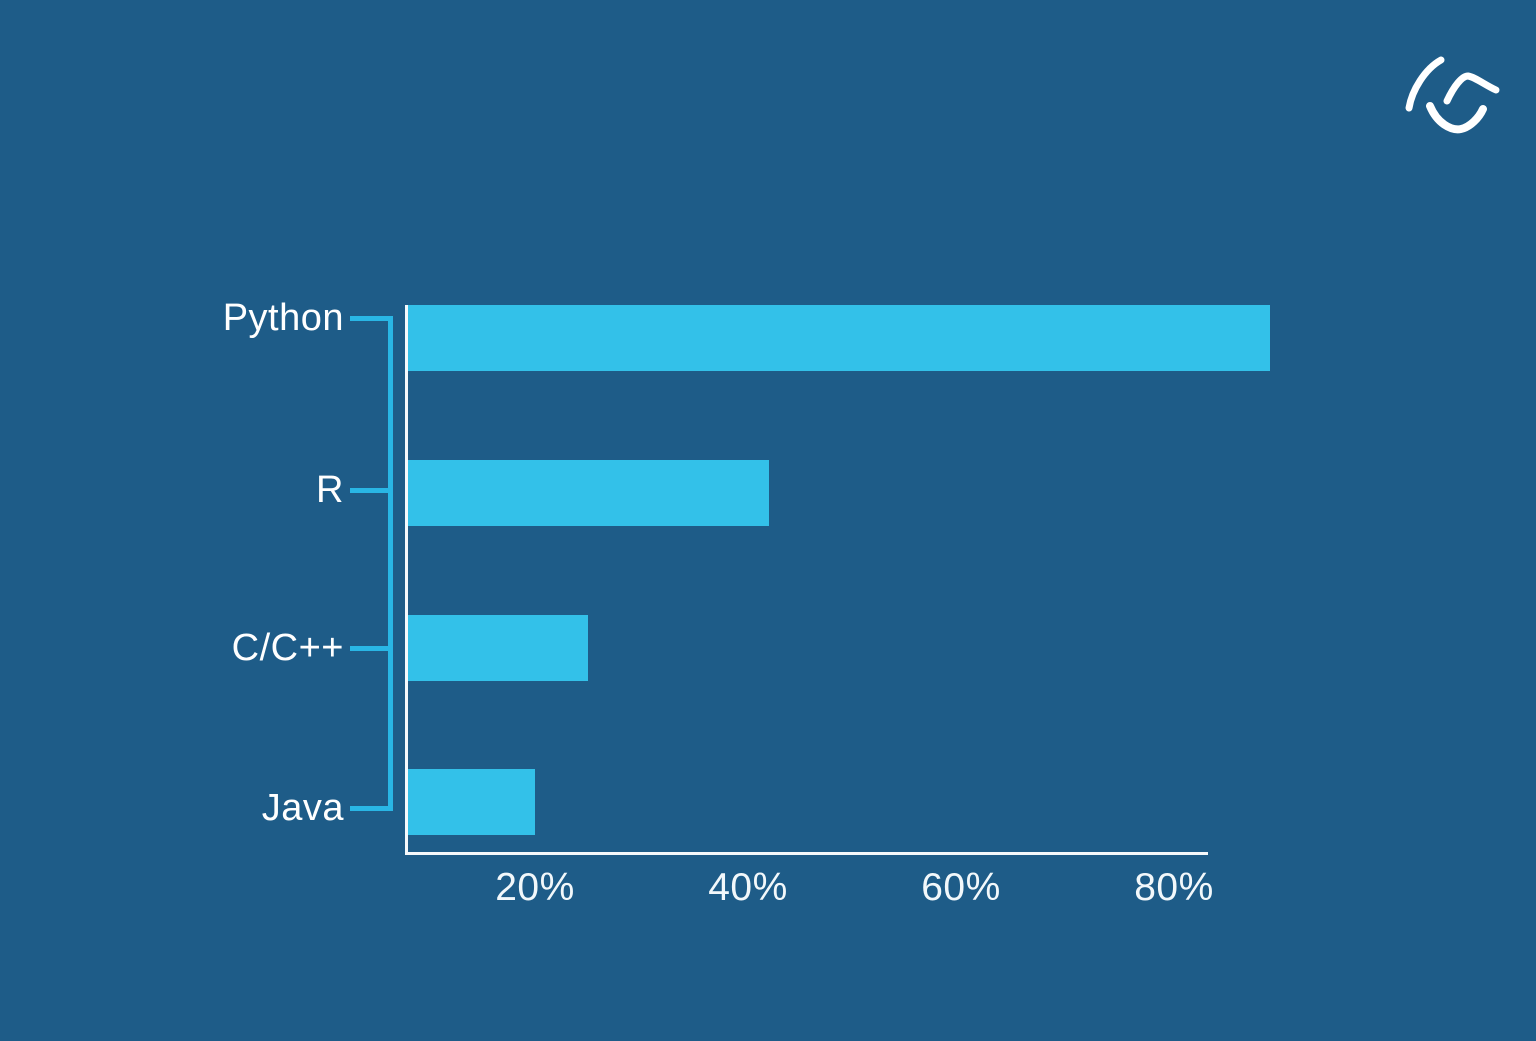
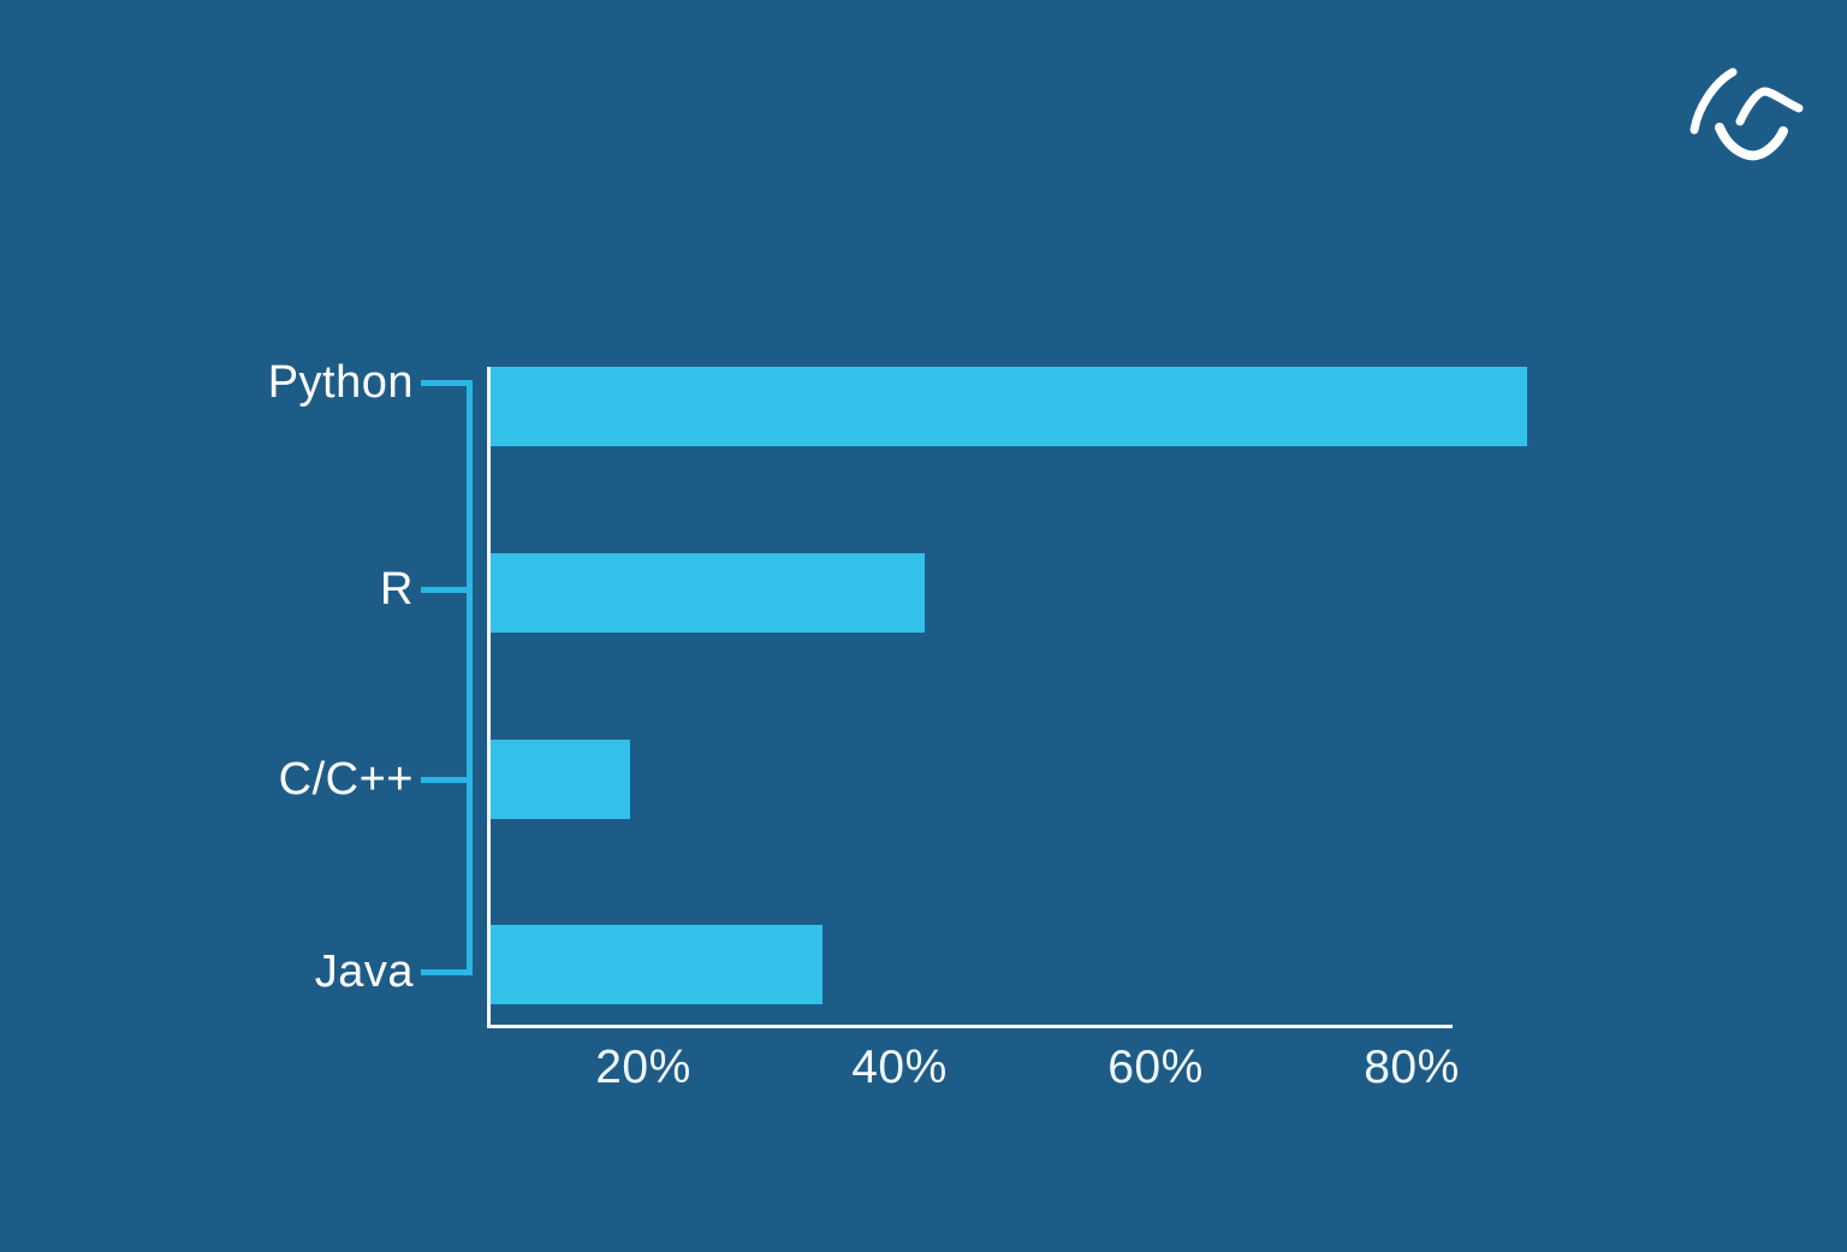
C/C++: 25% -> 19%
Java: 20% -> 34%
